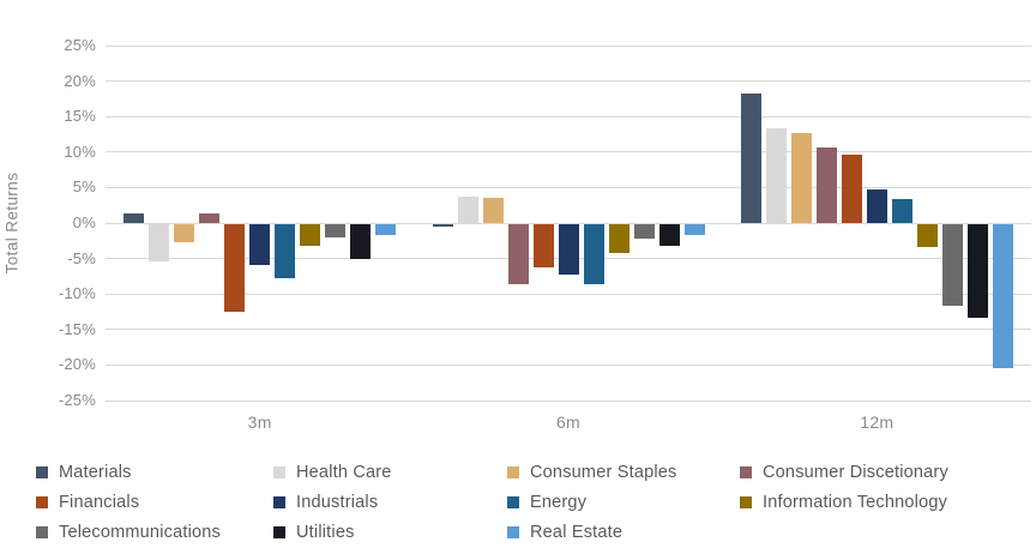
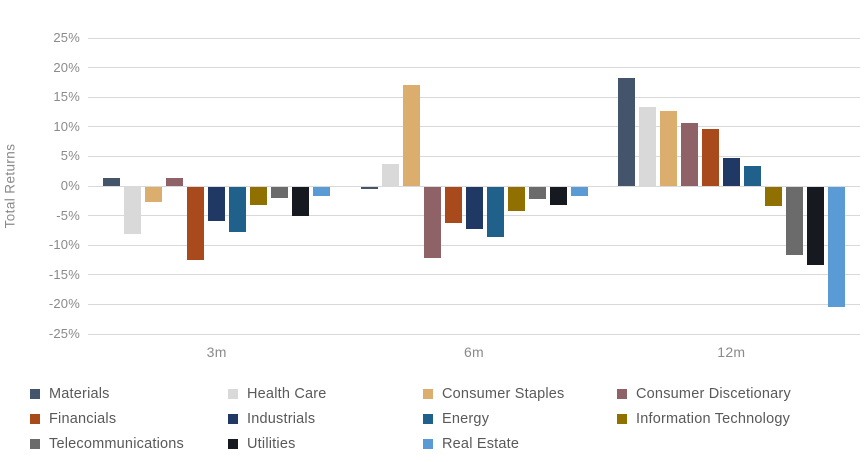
Health Care/3m: -5% -> -8%
Consumer Staples/6m: 4% -> 17%
Consumer Discetionary/6m: -8% -> -12%
